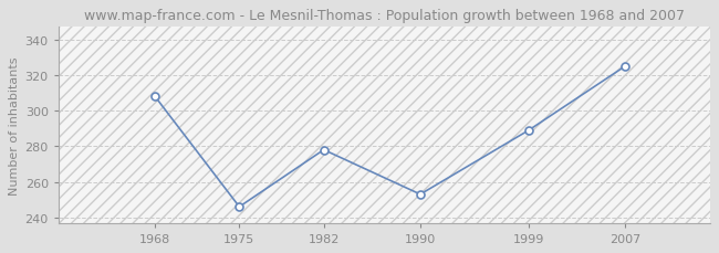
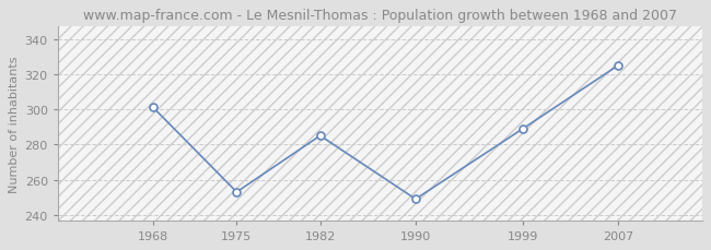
1968: 308 -> 301
1975: 246 -> 253
1982: 278 -> 285
1990: 253 -> 249
